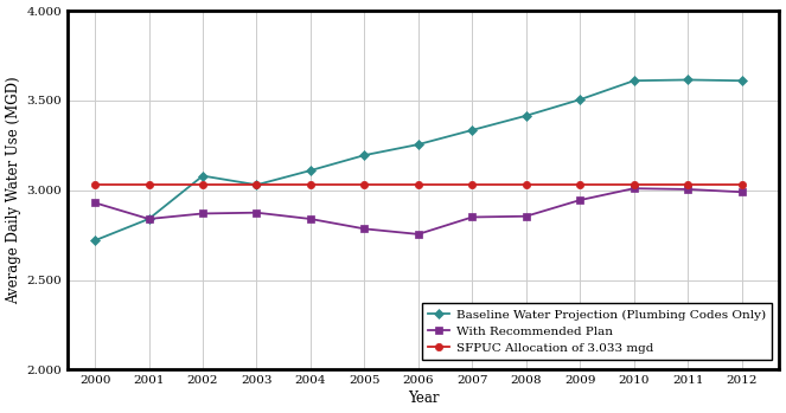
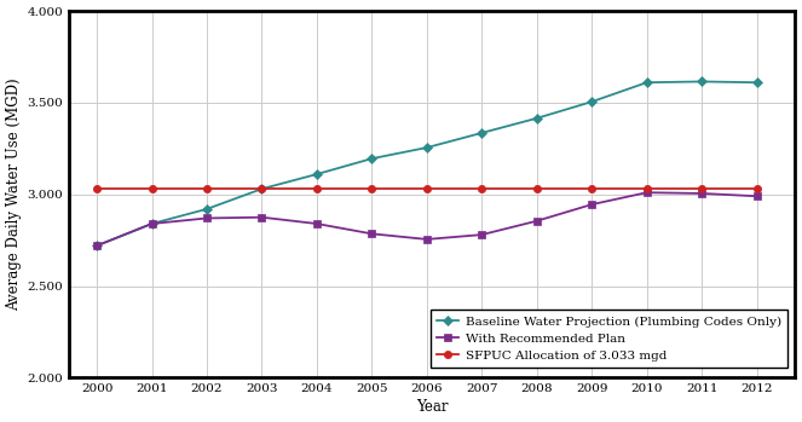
With Recommended Plan/2000: 2.93 -> 2.72
Baseline Water Projection (Plumbing Codes Only)/2002: 3.08 -> 2.92
With Recommended Plan/2007: 2.85 -> 2.78
